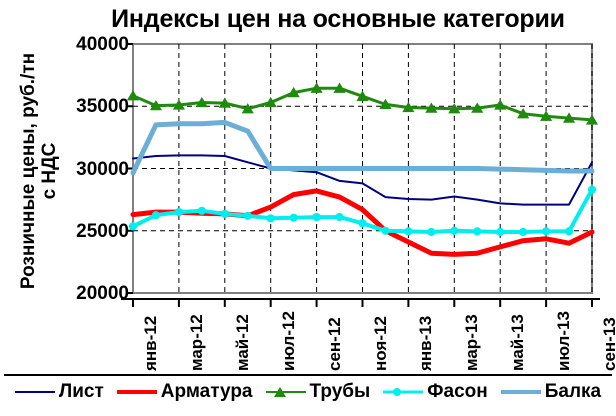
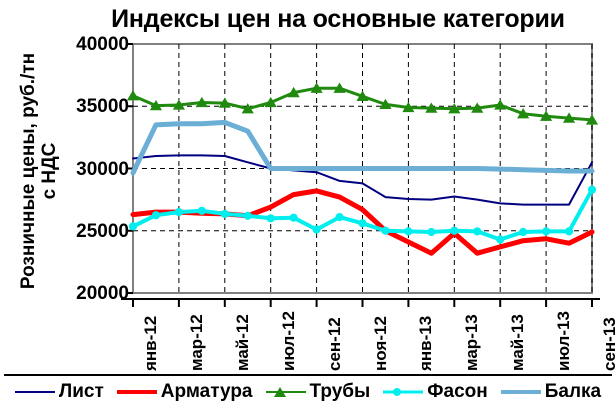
Фасон/сен-12: 26100 -> 25100
Арматура/мар-13: 23100 -> 24800
Фасон/май-13: 24900 -> 24300
